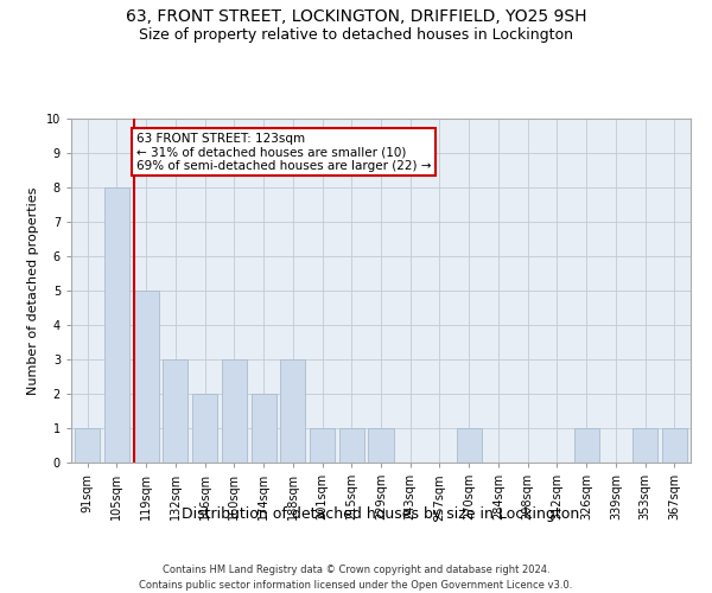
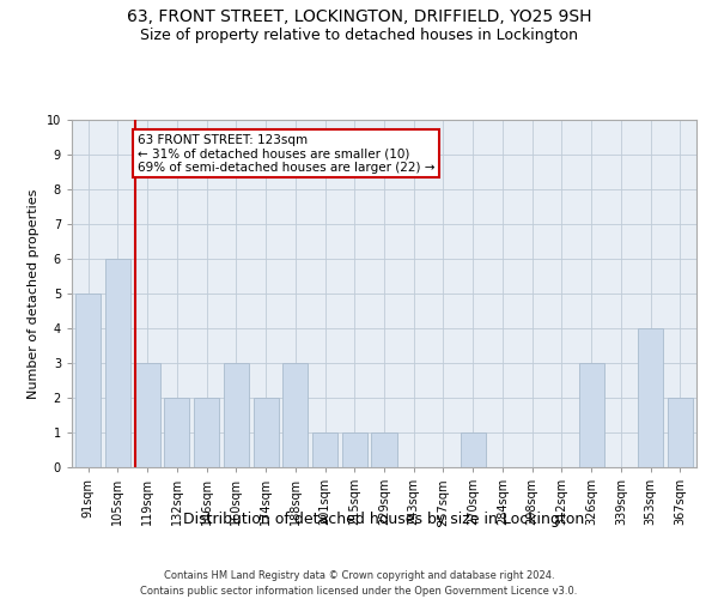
91sqm: 1 -> 5
105sqm: 8 -> 6
119sqm: 5 -> 3
132sqm: 3 -> 2
326sqm: 1 -> 3
353sqm: 1 -> 4
367sqm: 1 -> 2
